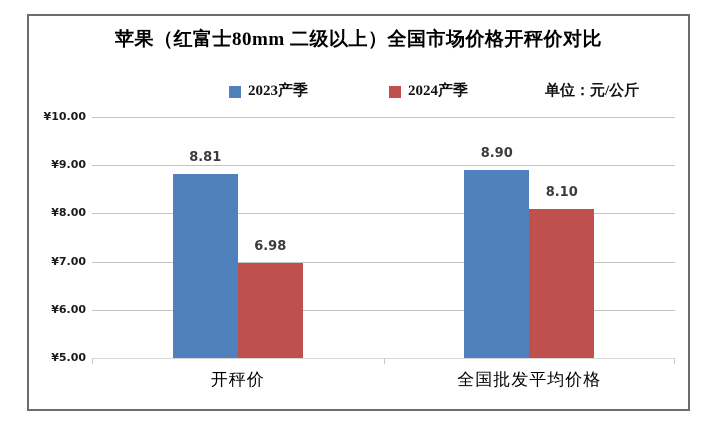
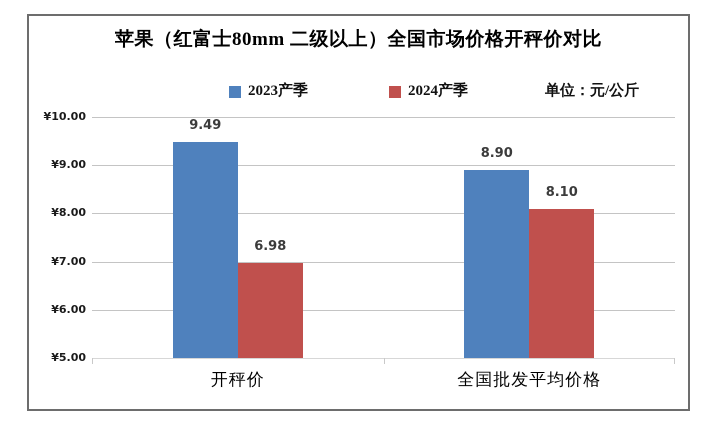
2023产季/开秤价: 8.81 -> 9.49
